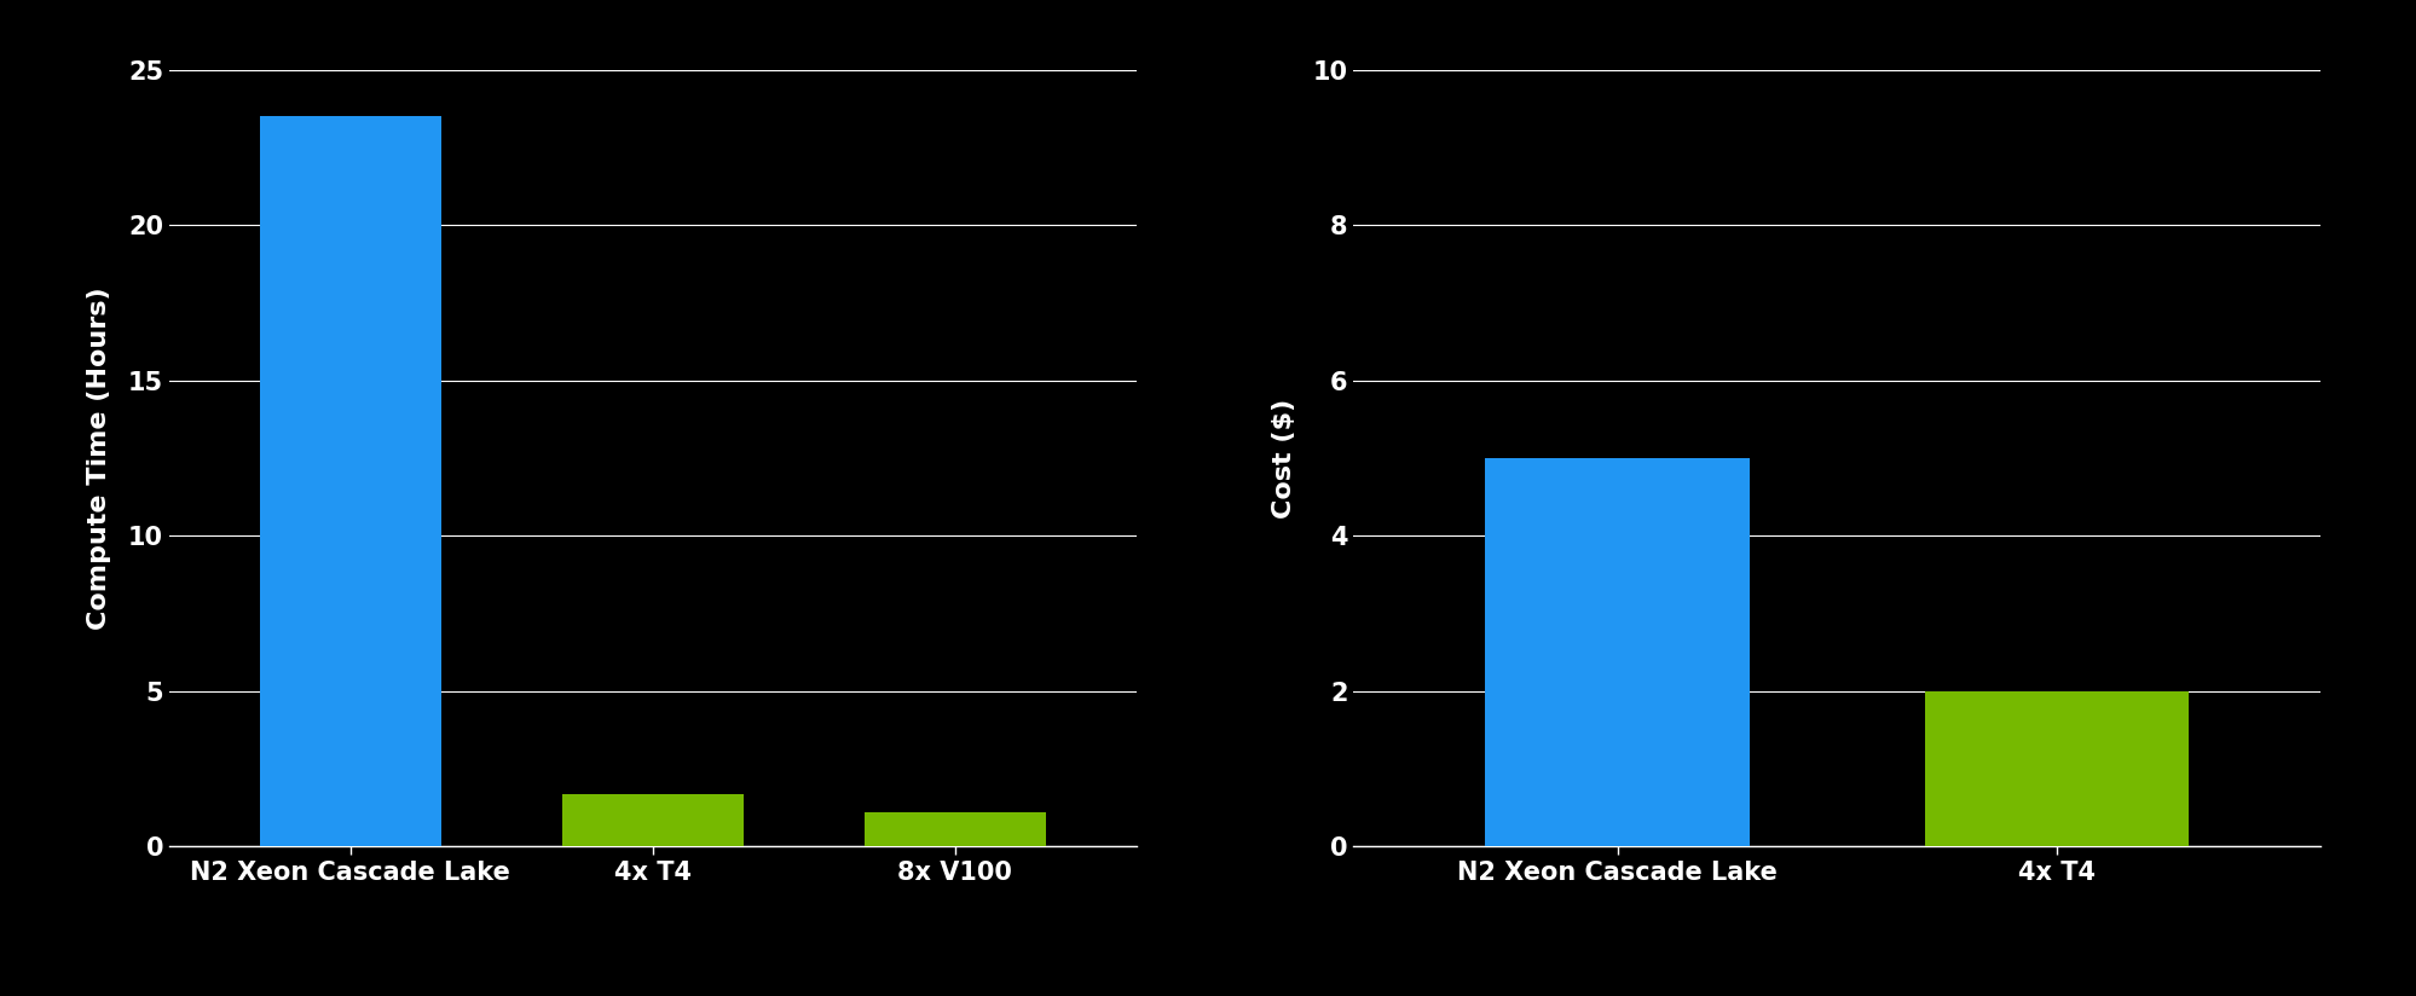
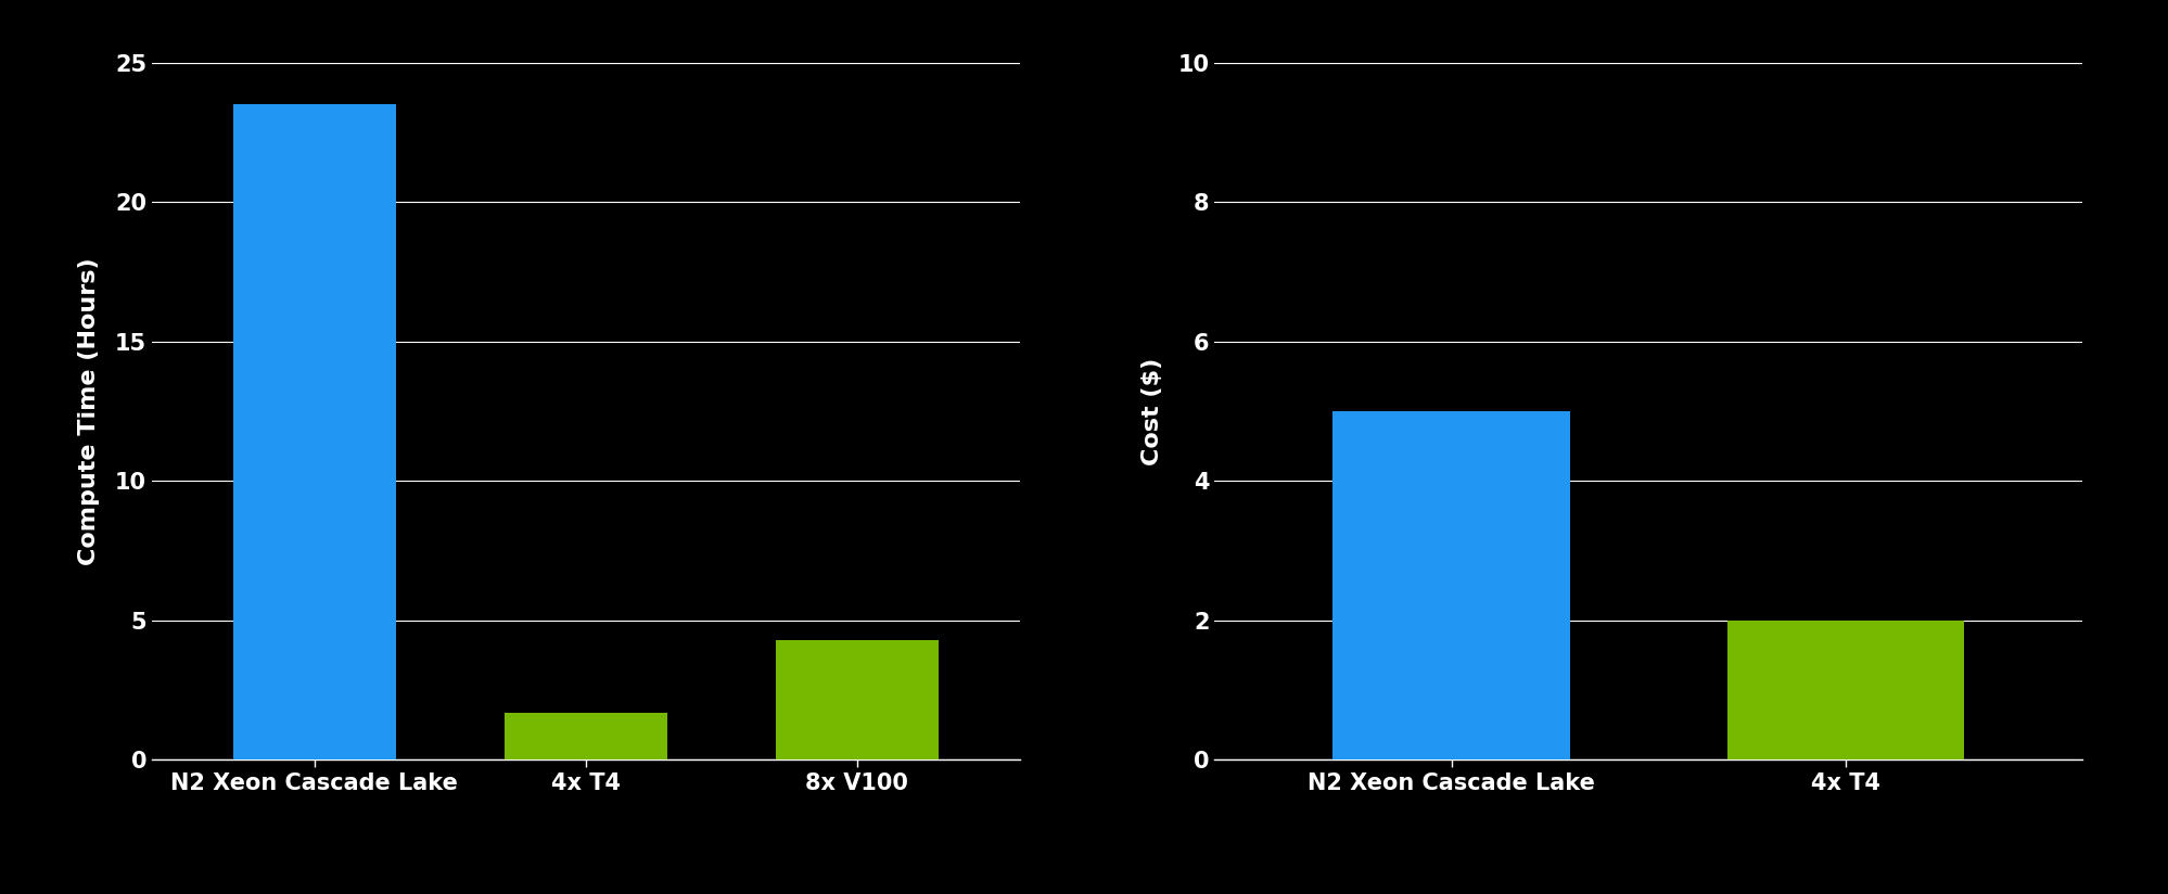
8x V100: 1.1 -> 4.3
